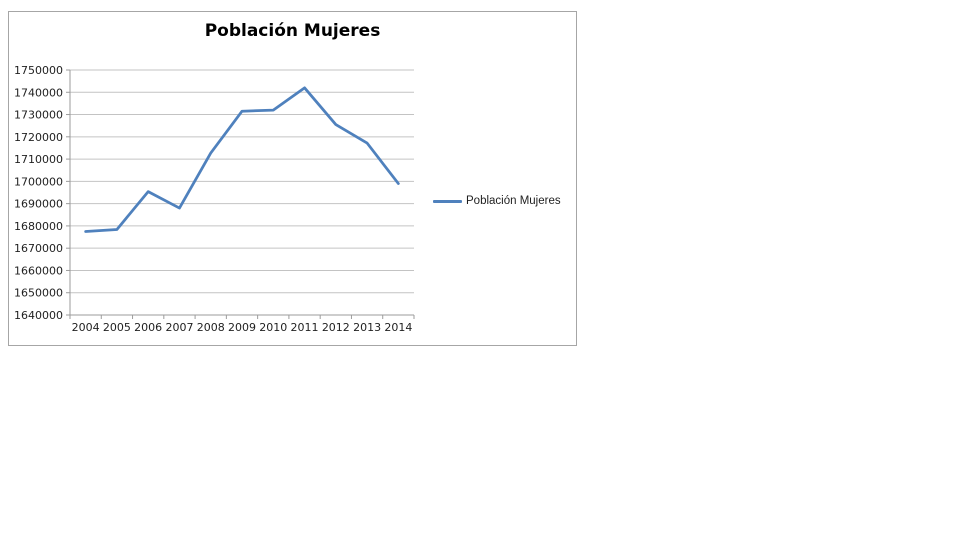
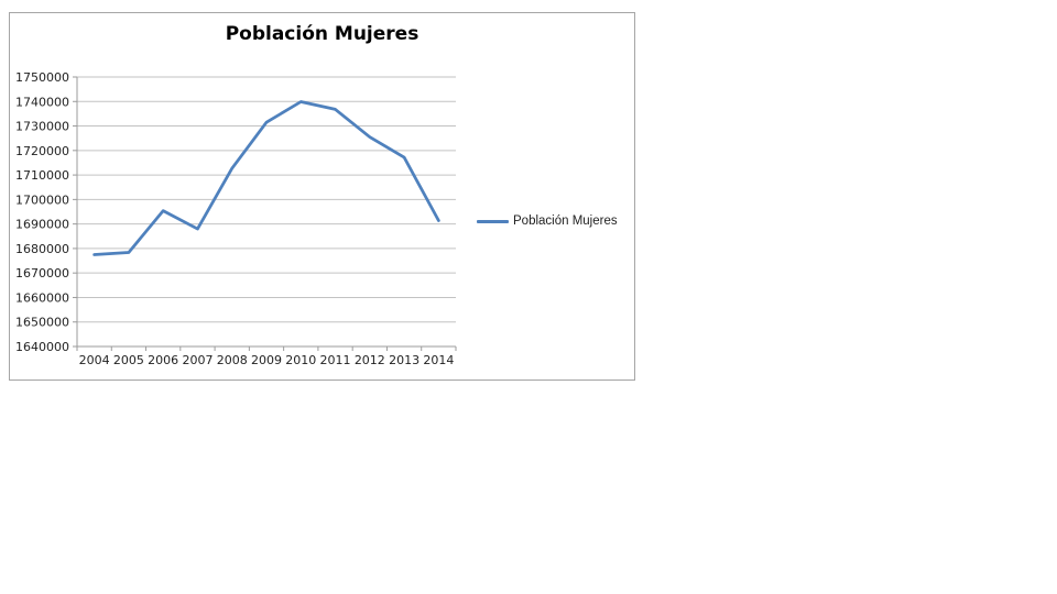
2010: 1732000 -> 1740000
2011: 1742000 -> 1737000
2014: 1699000 -> 1691000
